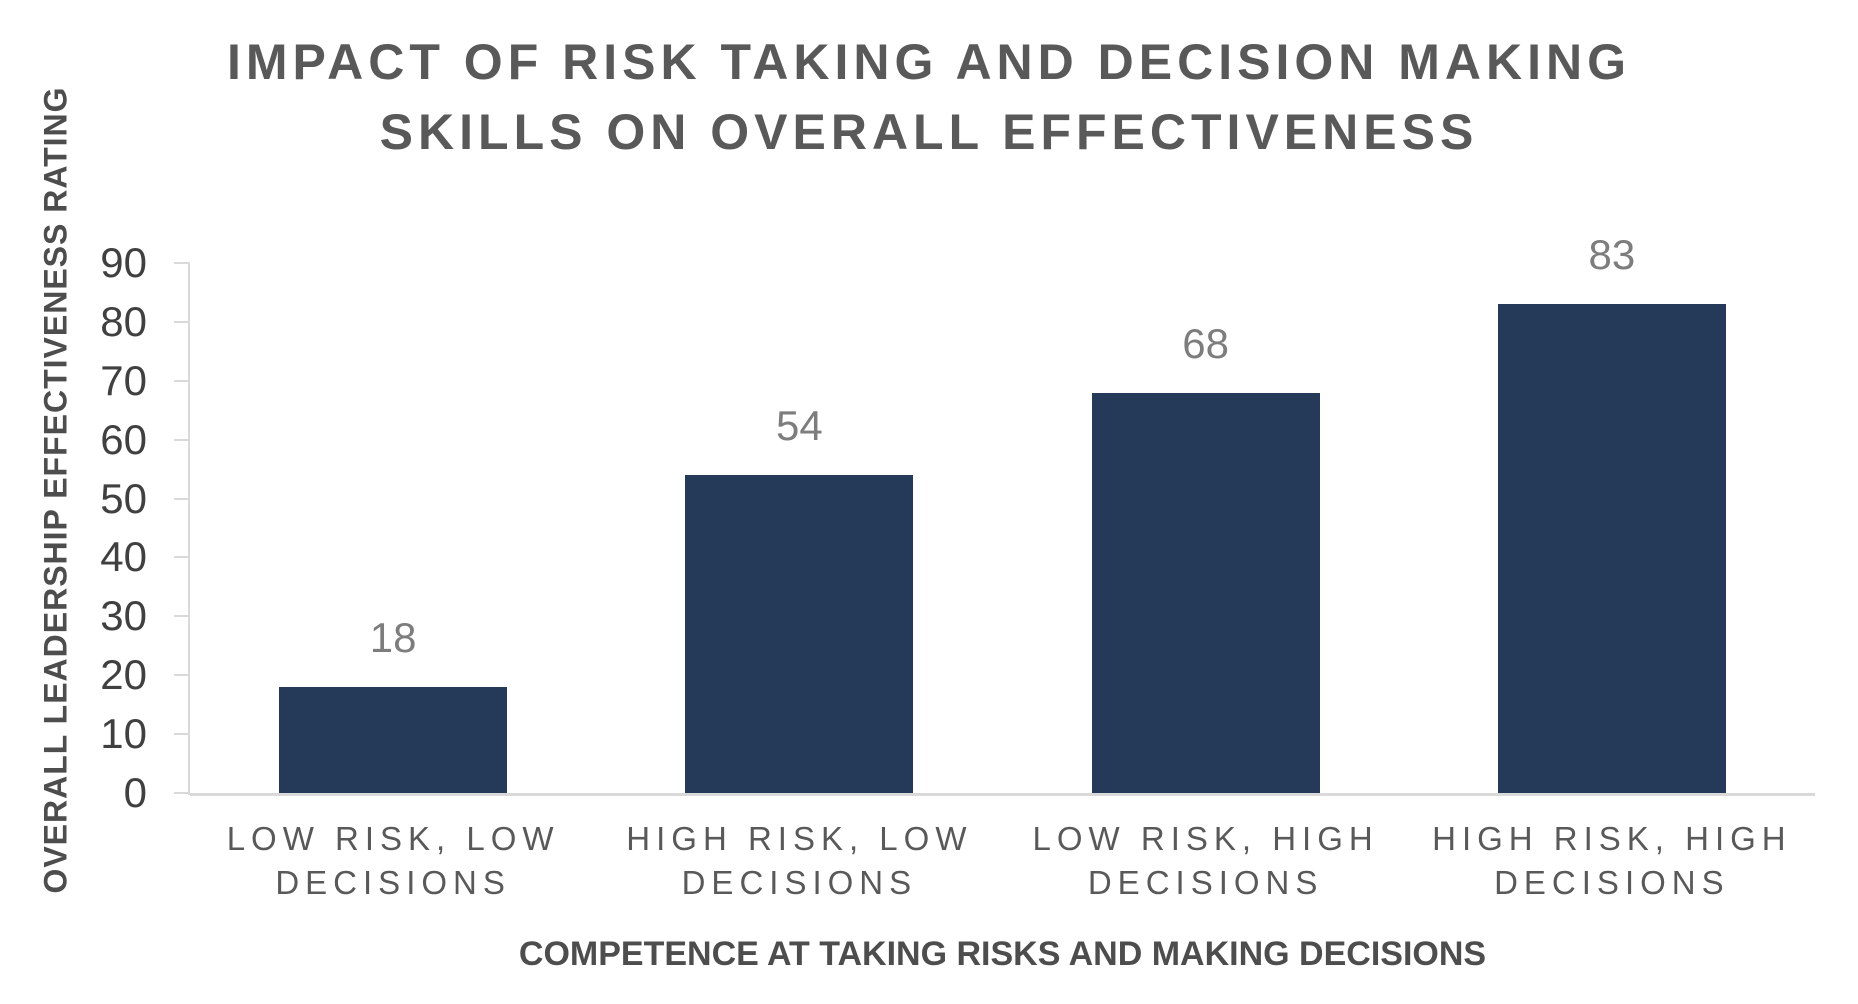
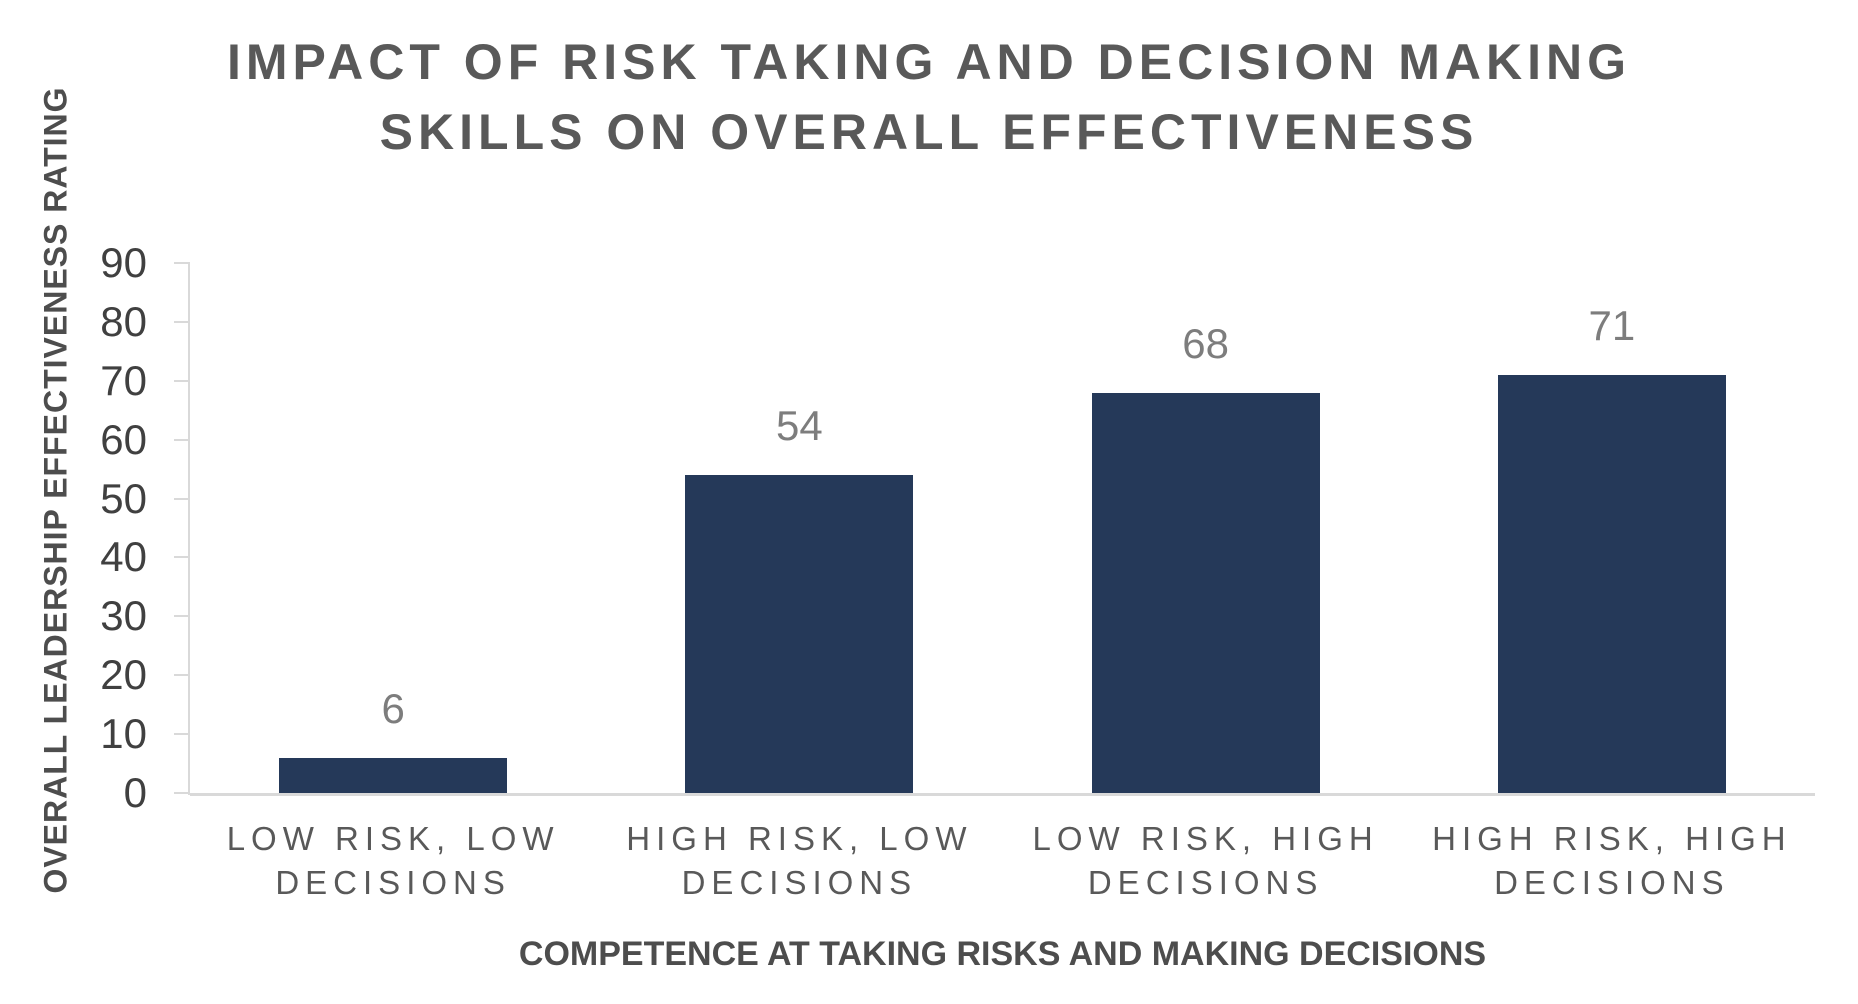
LOW RISK, LOW DECISIONS: 18 -> 6
HIGH RISK, HIGH DECISIONS: 83 -> 71
